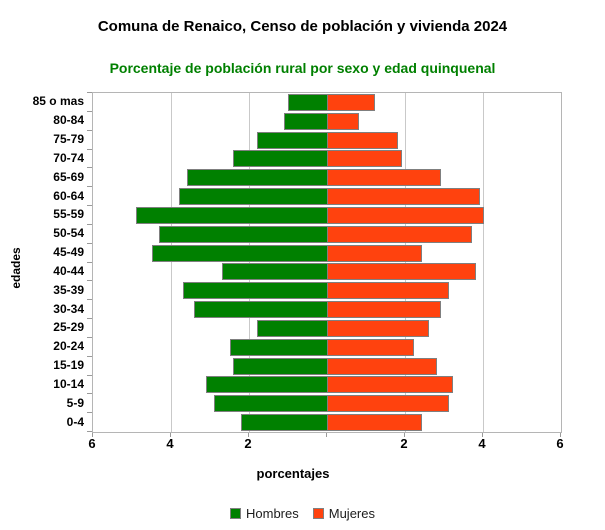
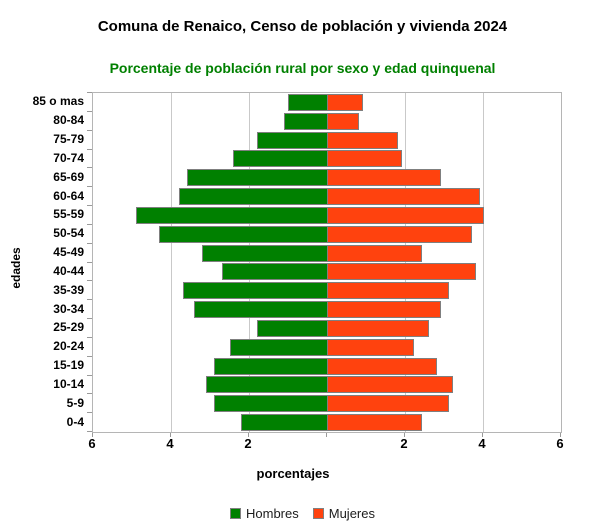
Mujeres/85 o mas: 1.2 -> 0.9
Hombres/45-49: 4.5 -> 3.2
Hombres/15-19: 2.4 -> 2.9
